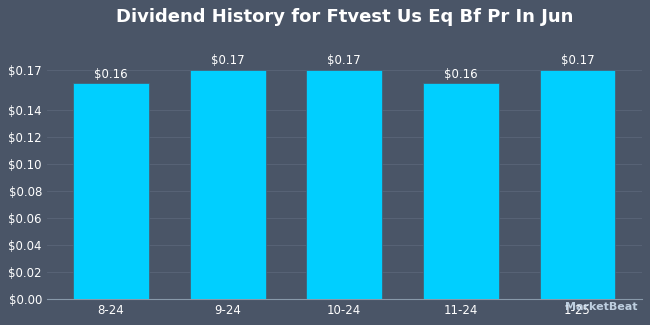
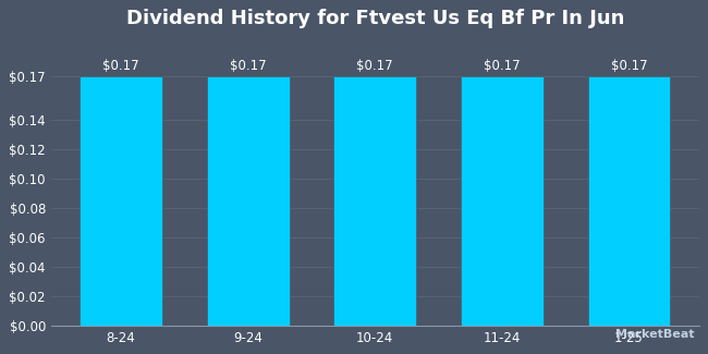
8-24: $0.16 -> $0.17
11-24: $0.16 -> $0.17
